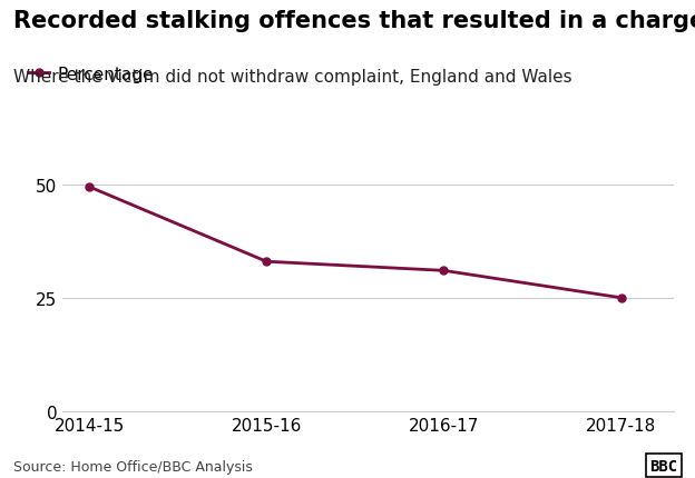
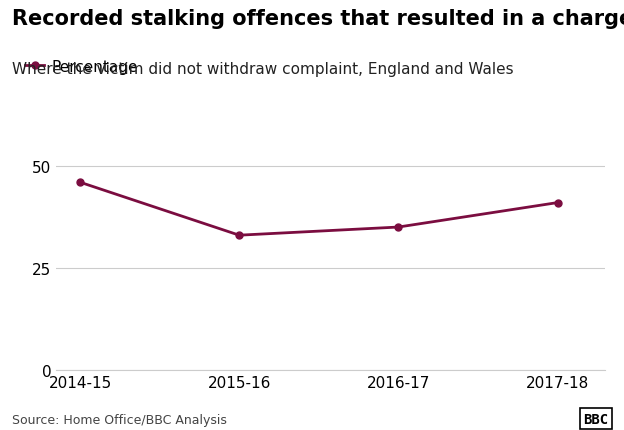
2014-15: 49.5 -> 46.0
2016-17: 31.0 -> 35.0
2017-18: 25.0 -> 41.0
